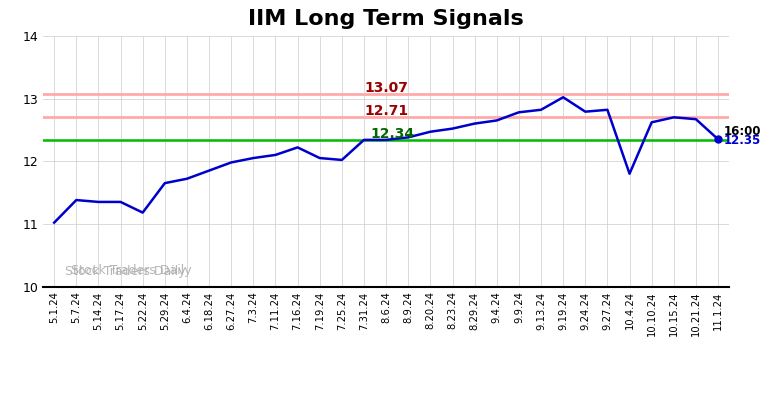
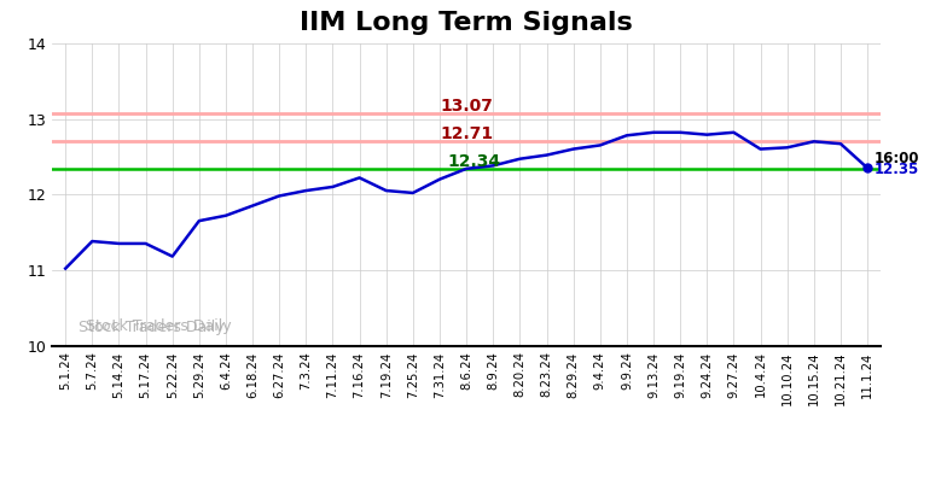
7.31.24: 12.34 -> 12.20
9.19.24: 13.02 -> 12.82
10.4.24: 11.80 -> 12.60
